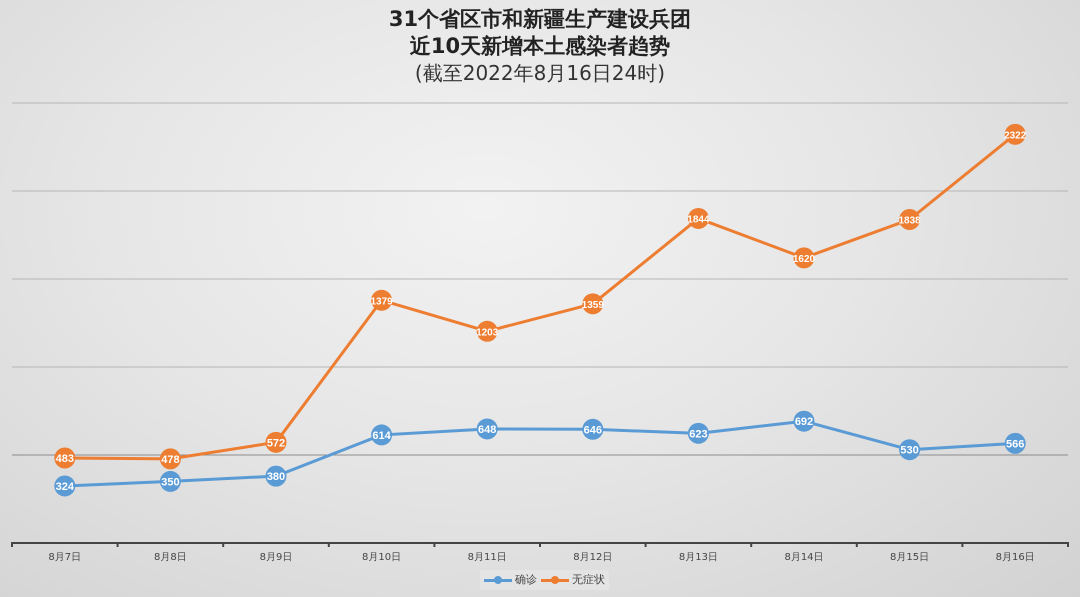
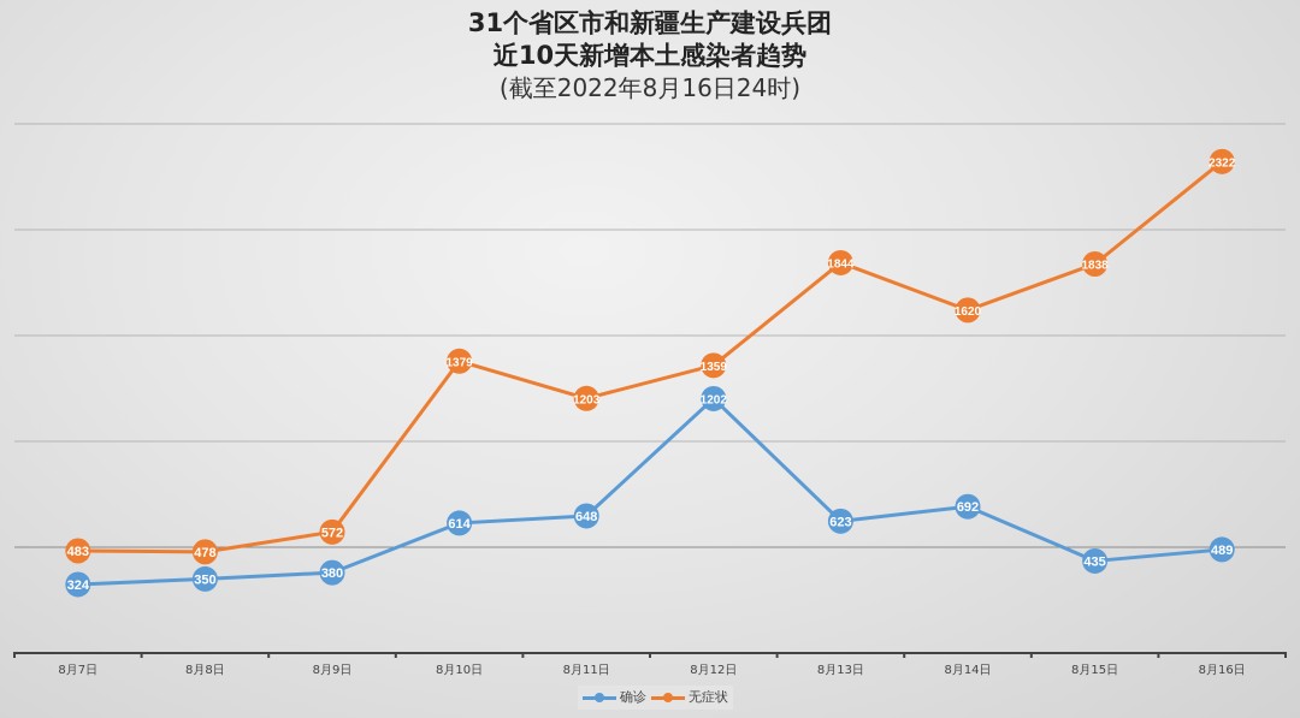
确诊/8月12日: 646 -> 1202
确诊/8月15日: 530 -> 435
确诊/8月16日: 566 -> 489
